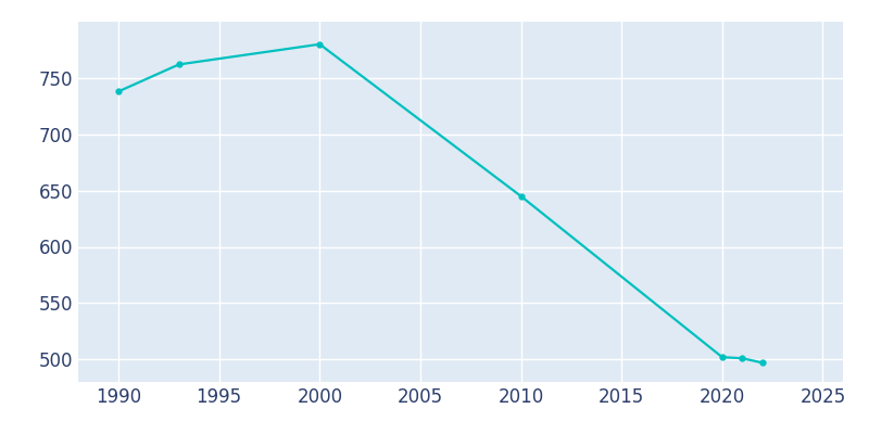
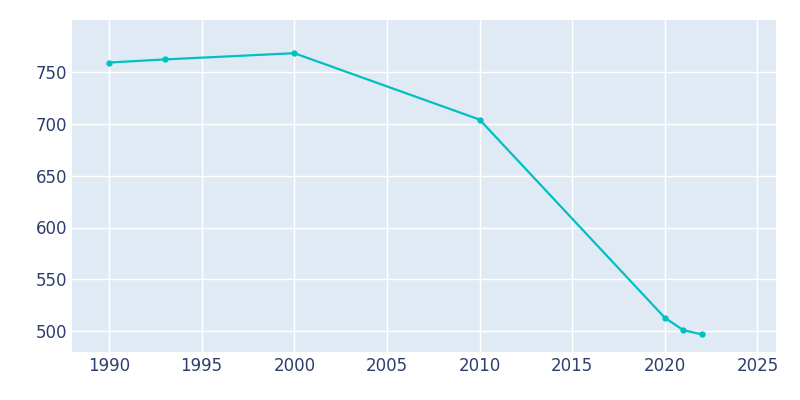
1990: 738 -> 759
2000: 780 -> 768
2010: 645 -> 704
2020: 502 -> 513
